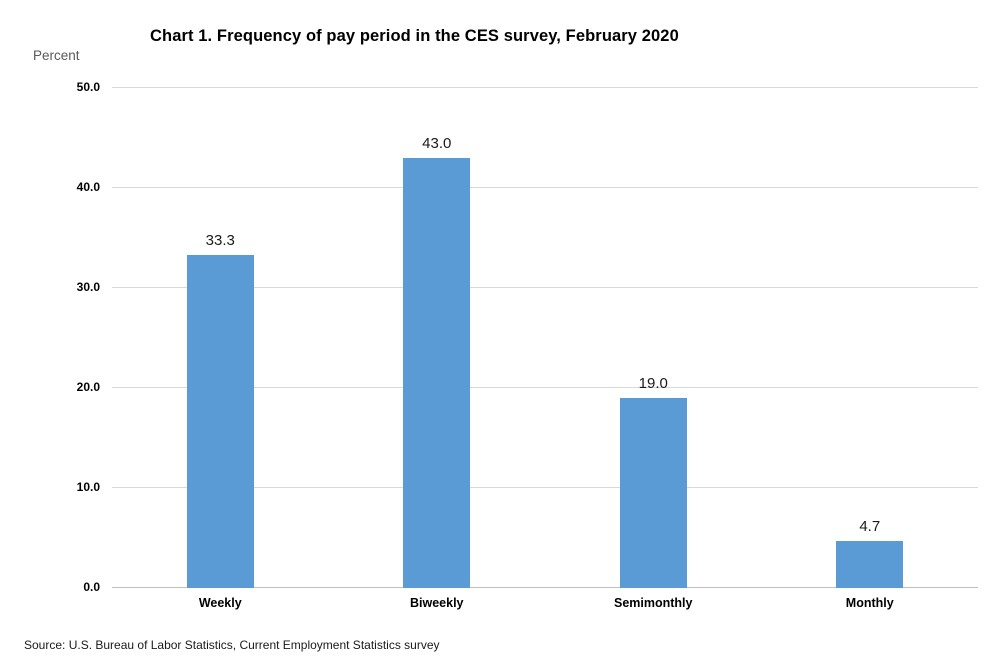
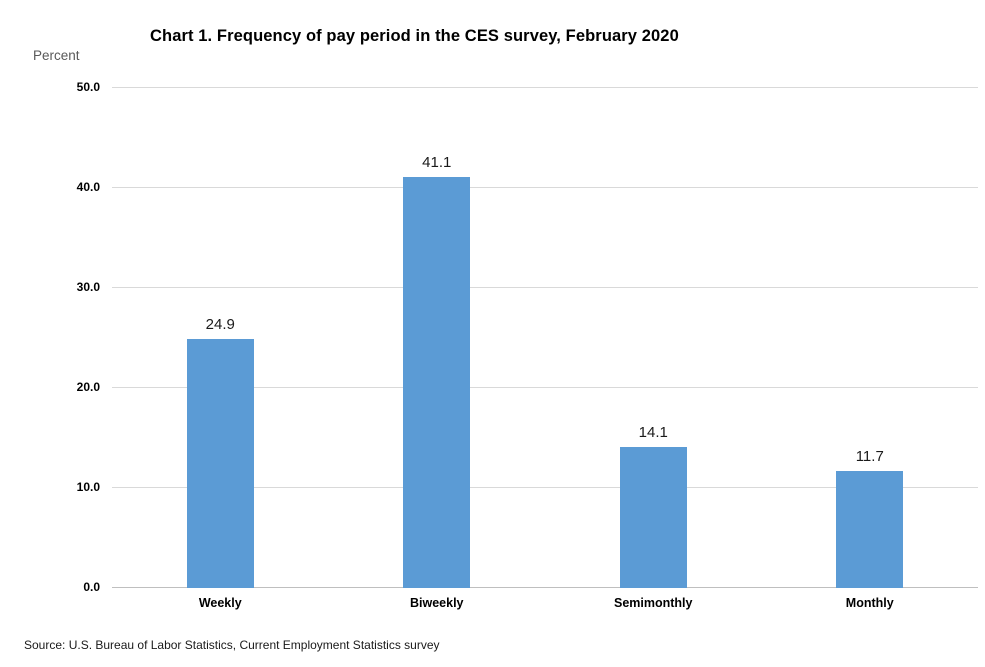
Weekly: 33.3 -> 24.9
Biweekly: 43.0 -> 41.1
Semimonthly: 19.0 -> 14.1
Monthly: 4.7 -> 11.7
